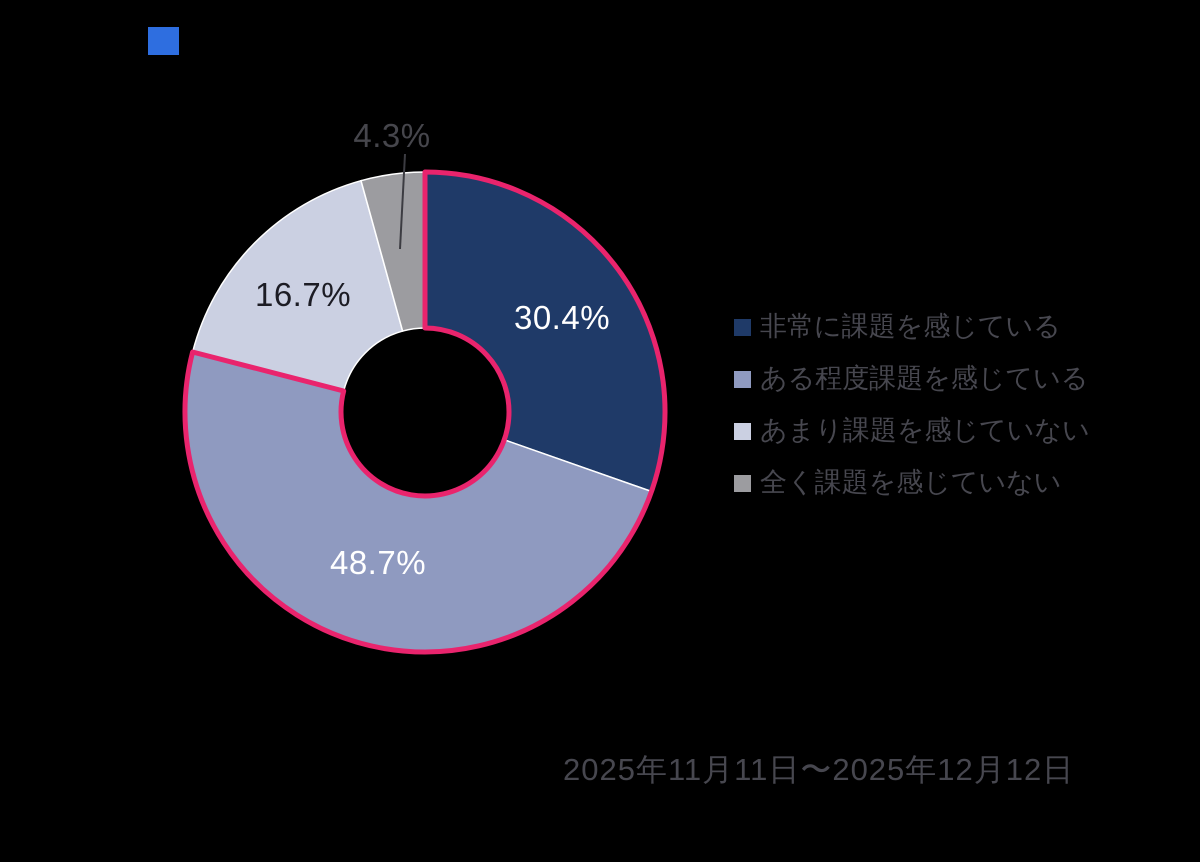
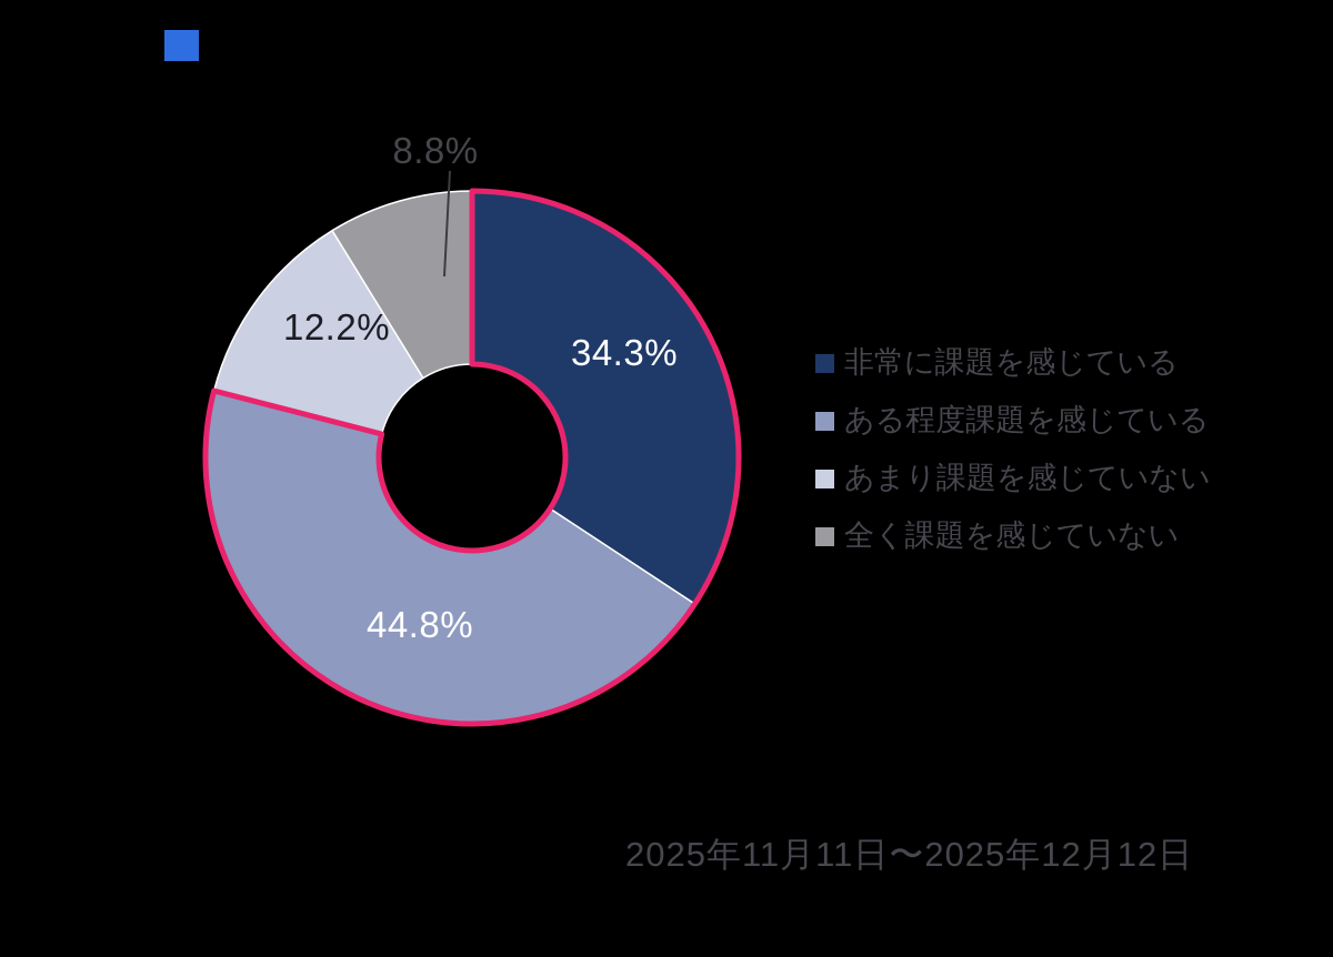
非常に課題を感じている: 30.4% -> 34.3%
ある程度課題を感じている: 48.7% -> 44.8%
あまり課題を感じていない: 16.7% -> 12.2%
全く課題を感じていない: 4.3% -> 8.8%
